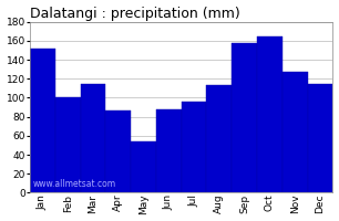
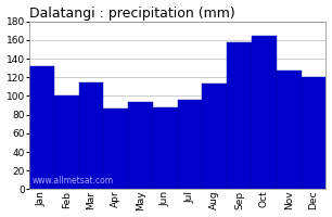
Jan: 152 -> 132
May: 54 -> 93
Dec: 114 -> 120
